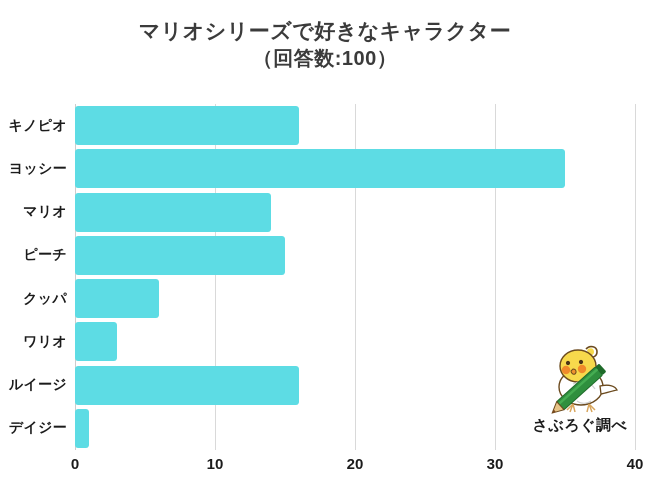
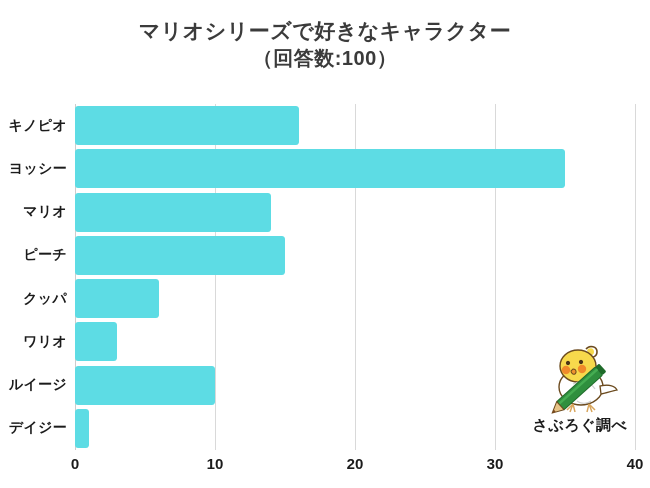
ルイージ: 16 -> 10
